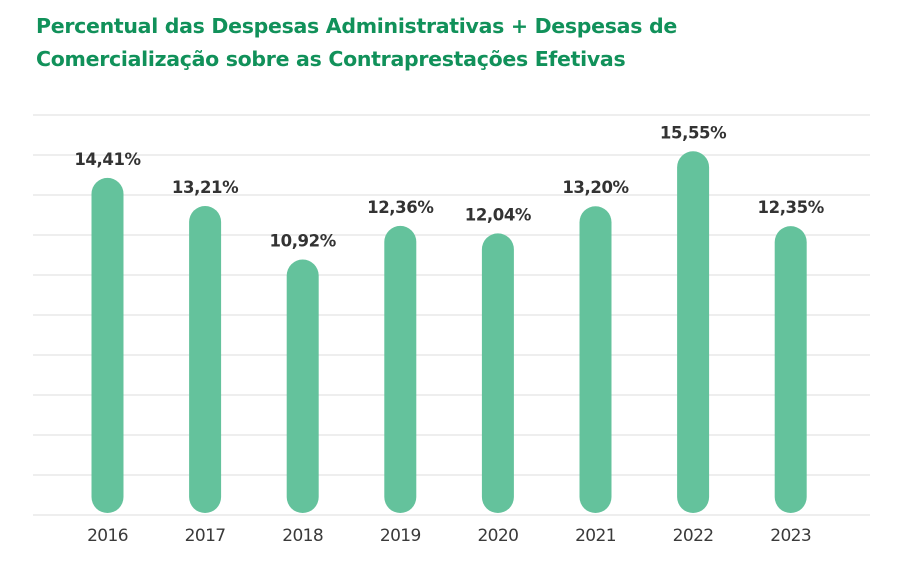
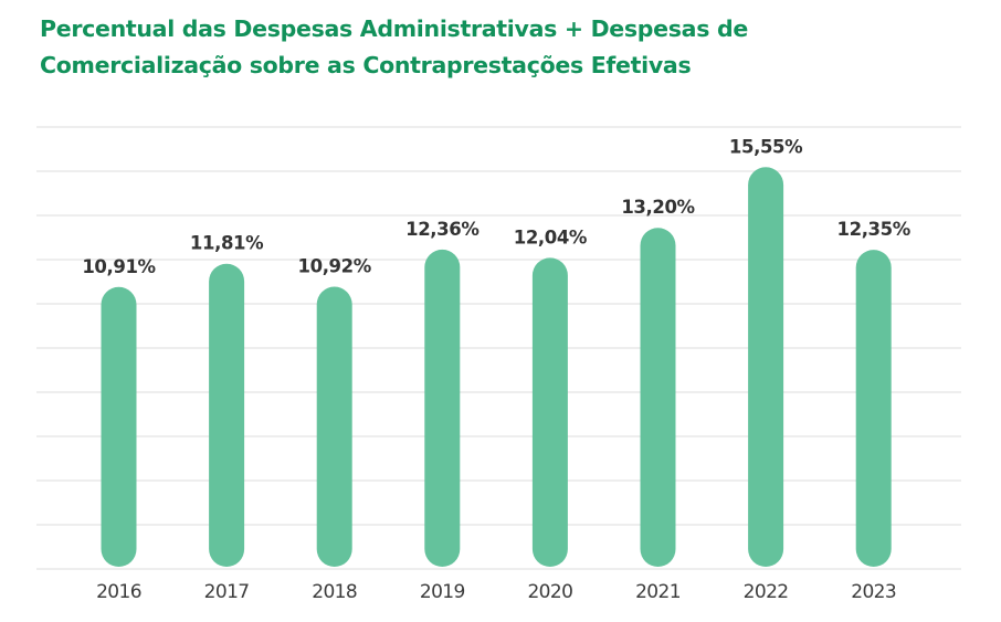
2016: 14,41% -> 10,91%
2017: 13,21% -> 11,81%
